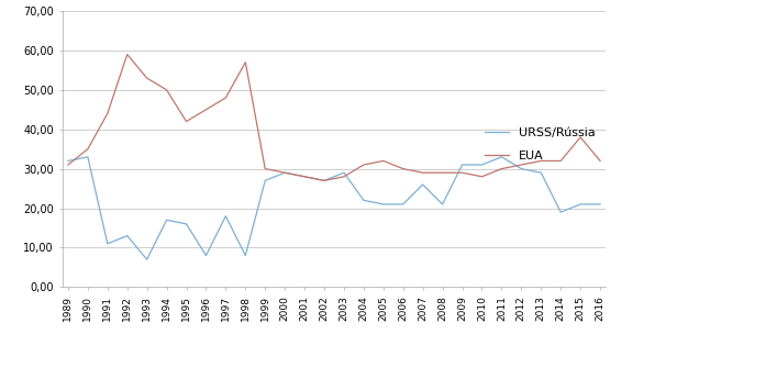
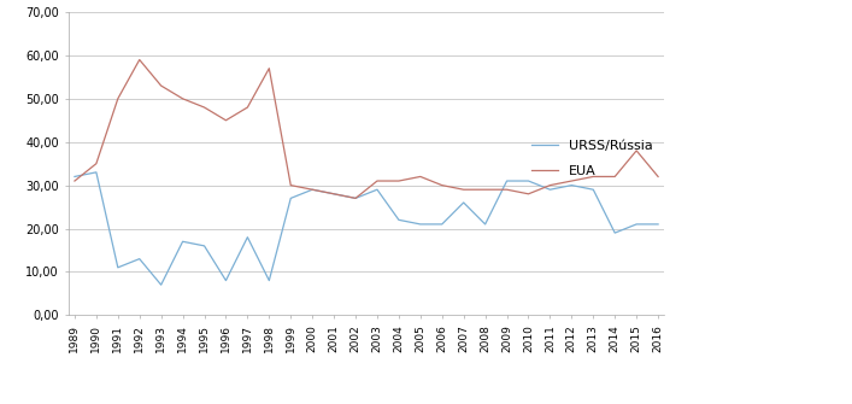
EUA/1991: 44 -> 50
EUA/1995: 42 -> 48
EUA/2003: 28 -> 31
URSS/Rússia/2011: 33 -> 29
